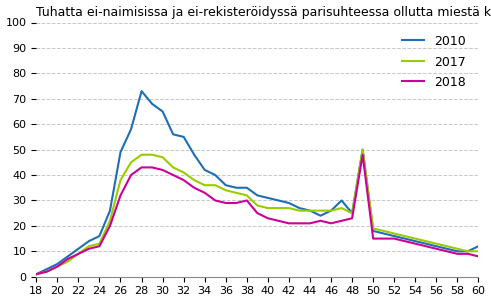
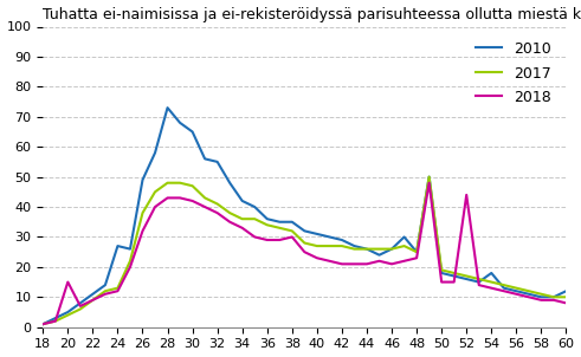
2018/20: 4 -> 15
2010/24: 16 -> 27
2018/52: 15 -> 44
2010/54: 14 -> 18
